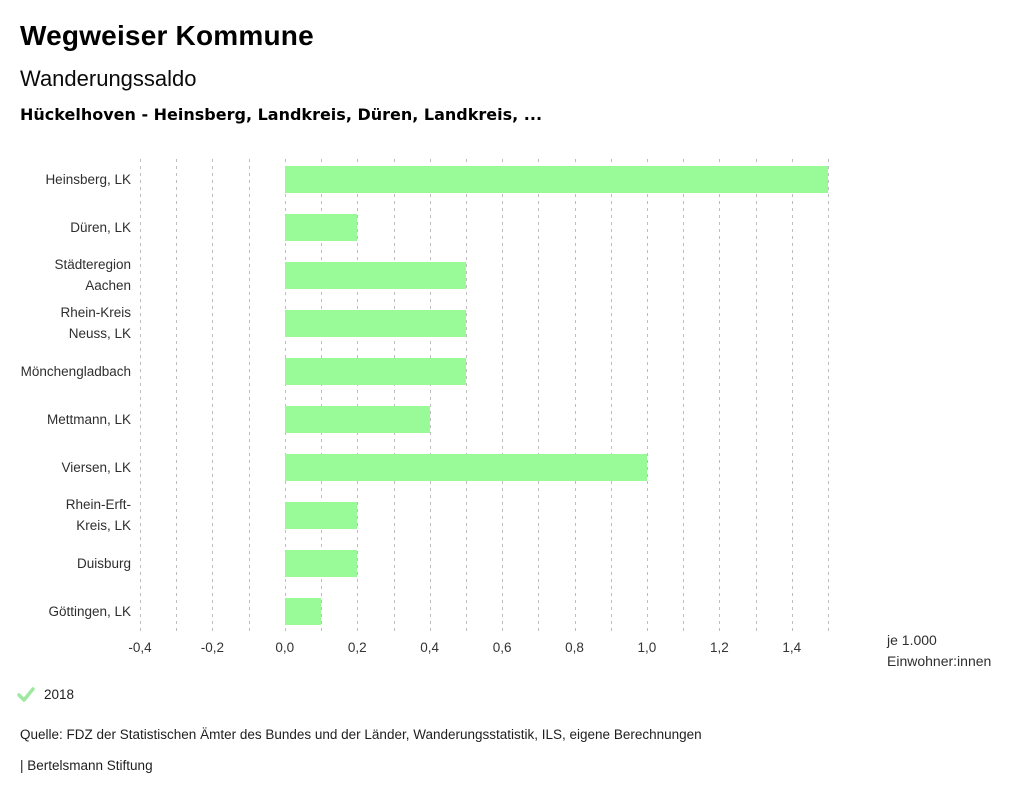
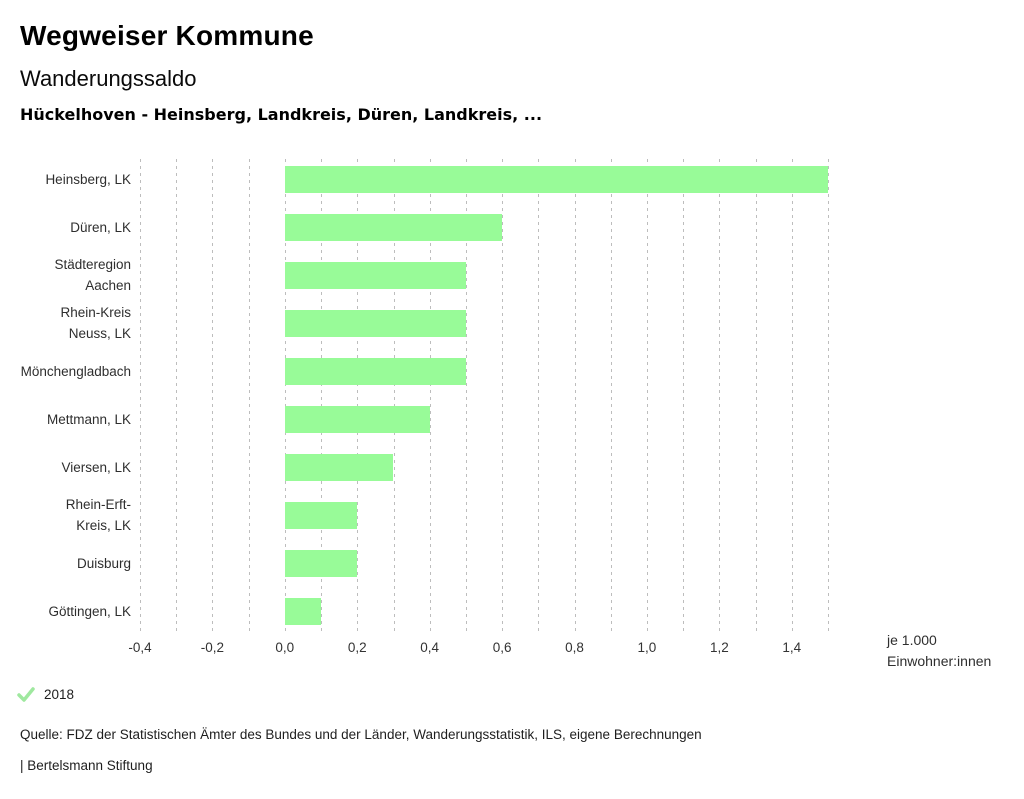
Düren, LK: 0,2 -> 0,6
Viersen, LK: 1,0 -> 0,3
